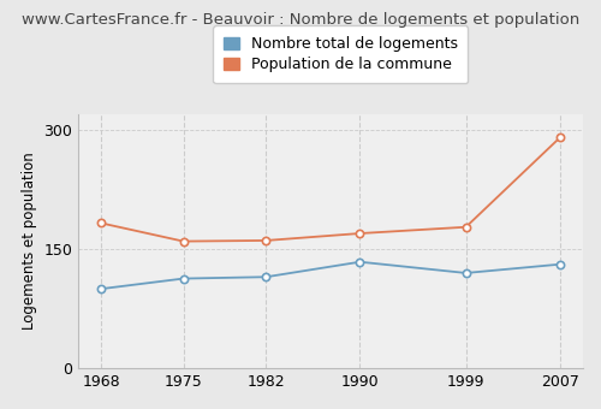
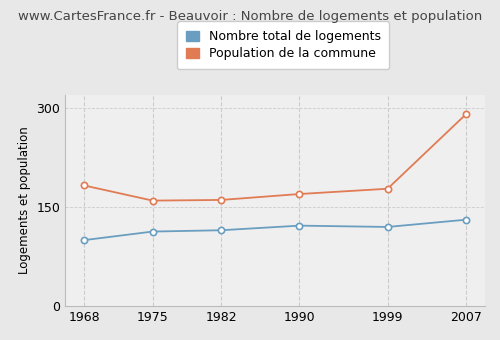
Nombre total de logements/1990: 134 -> 122
